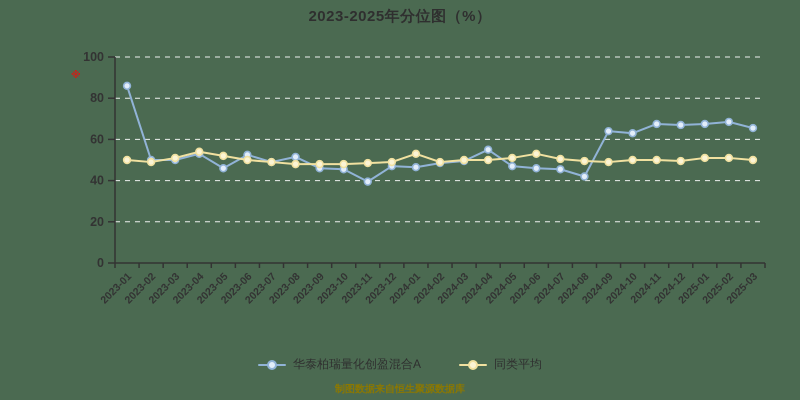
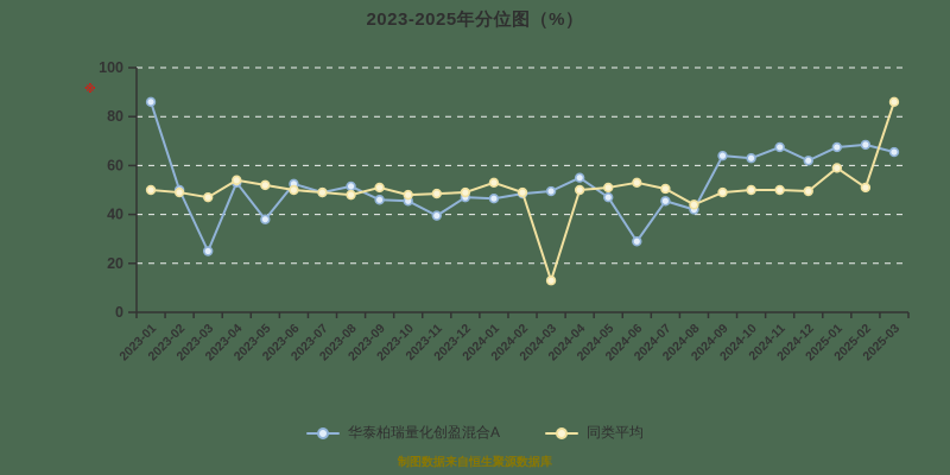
华泰柏瑞量化创盈混合A/2023-03: 50 -> 25
同类平均/2023-03: 51 -> 47
华泰柏瑞量化创盈混合A/2023-05: 46 -> 38
同类平均/2023-09: 48 -> 51
同类平均/2024-03: 50 -> 13
华泰柏瑞量化创盈混合A/2024-06: 46 -> 29
同类平均/2024-08: 50 -> 44
华泰柏瑞量化创盈混合A/2024-12: 67 -> 62
同类平均/2025-01: 51 -> 59
同类平均/2025-03: 50 -> 86
